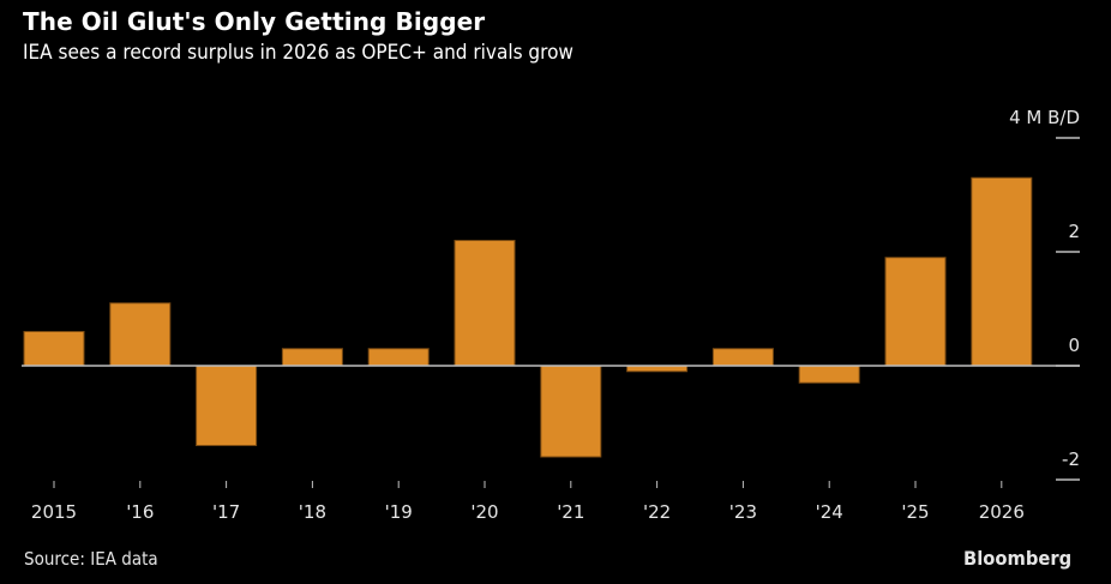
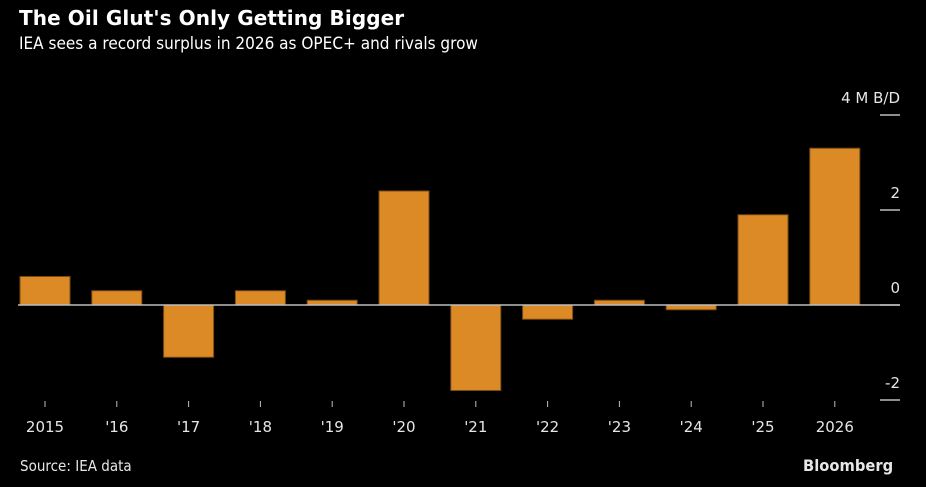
'16: 1.1 -> 0.3
'17: -1.4 -> -1.1
'19: 0.3 -> 0.1
'20: 2.2 -> 2.4
'21: -1.6 -> -1.8
'22: -0.1 -> -0.3
'23: 0.3 -> 0.1
'24: -0.3 -> -0.1
